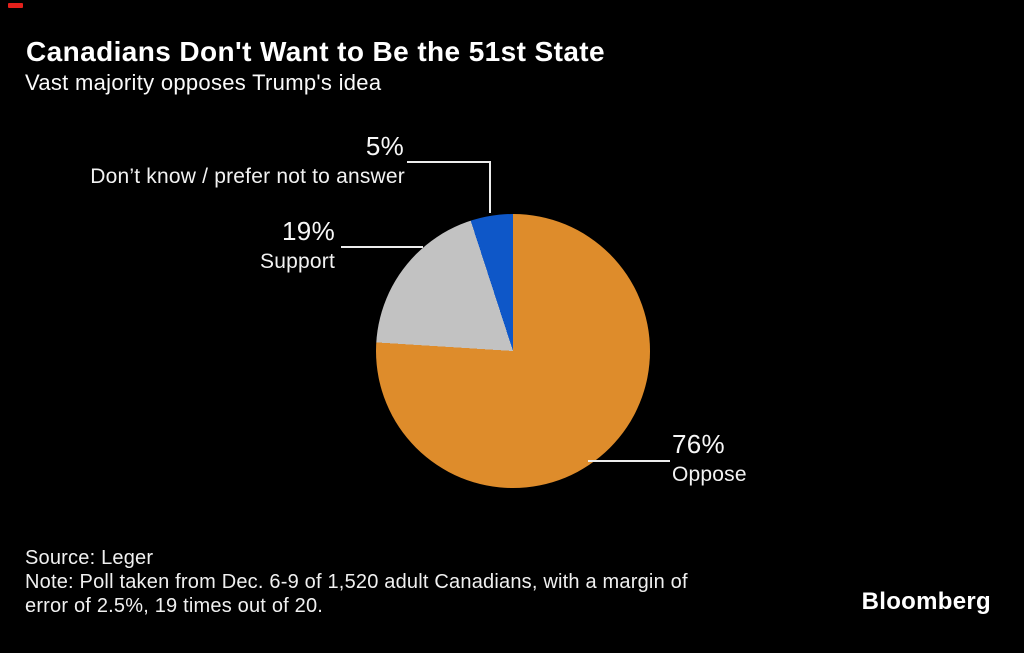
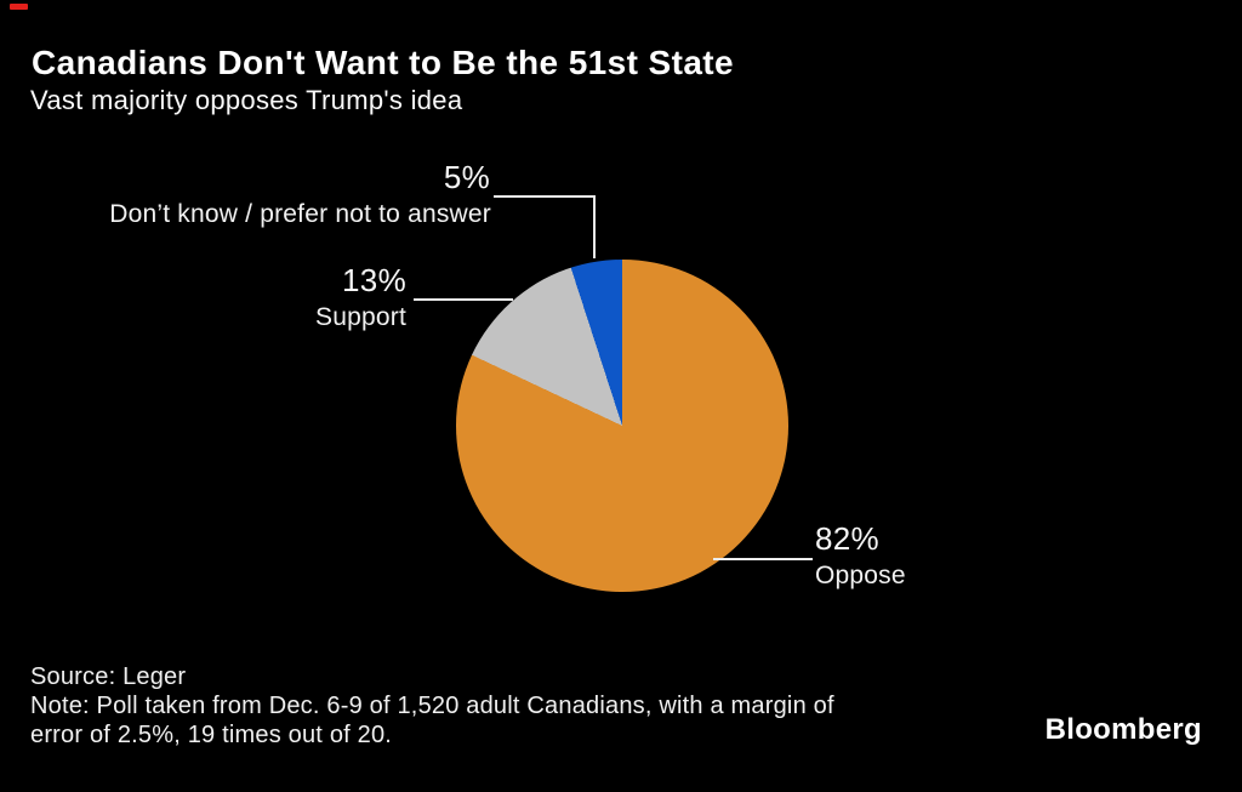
Oppose: 76% -> 82%
Support: 19% -> 13%
